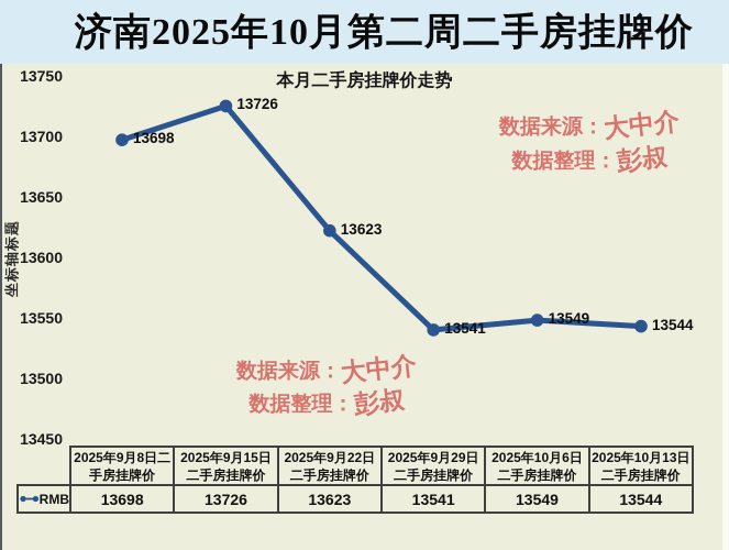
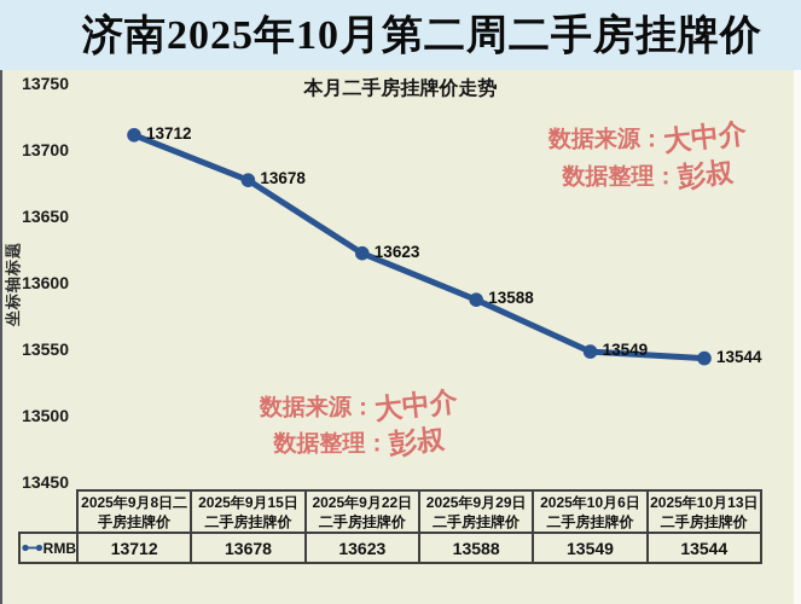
2025年9月8日二手房挂牌价: 13698 -> 13712
2025年9月15日二手房挂牌价: 13726 -> 13678
2025年9月29日二手房挂牌价: 13541 -> 13588
